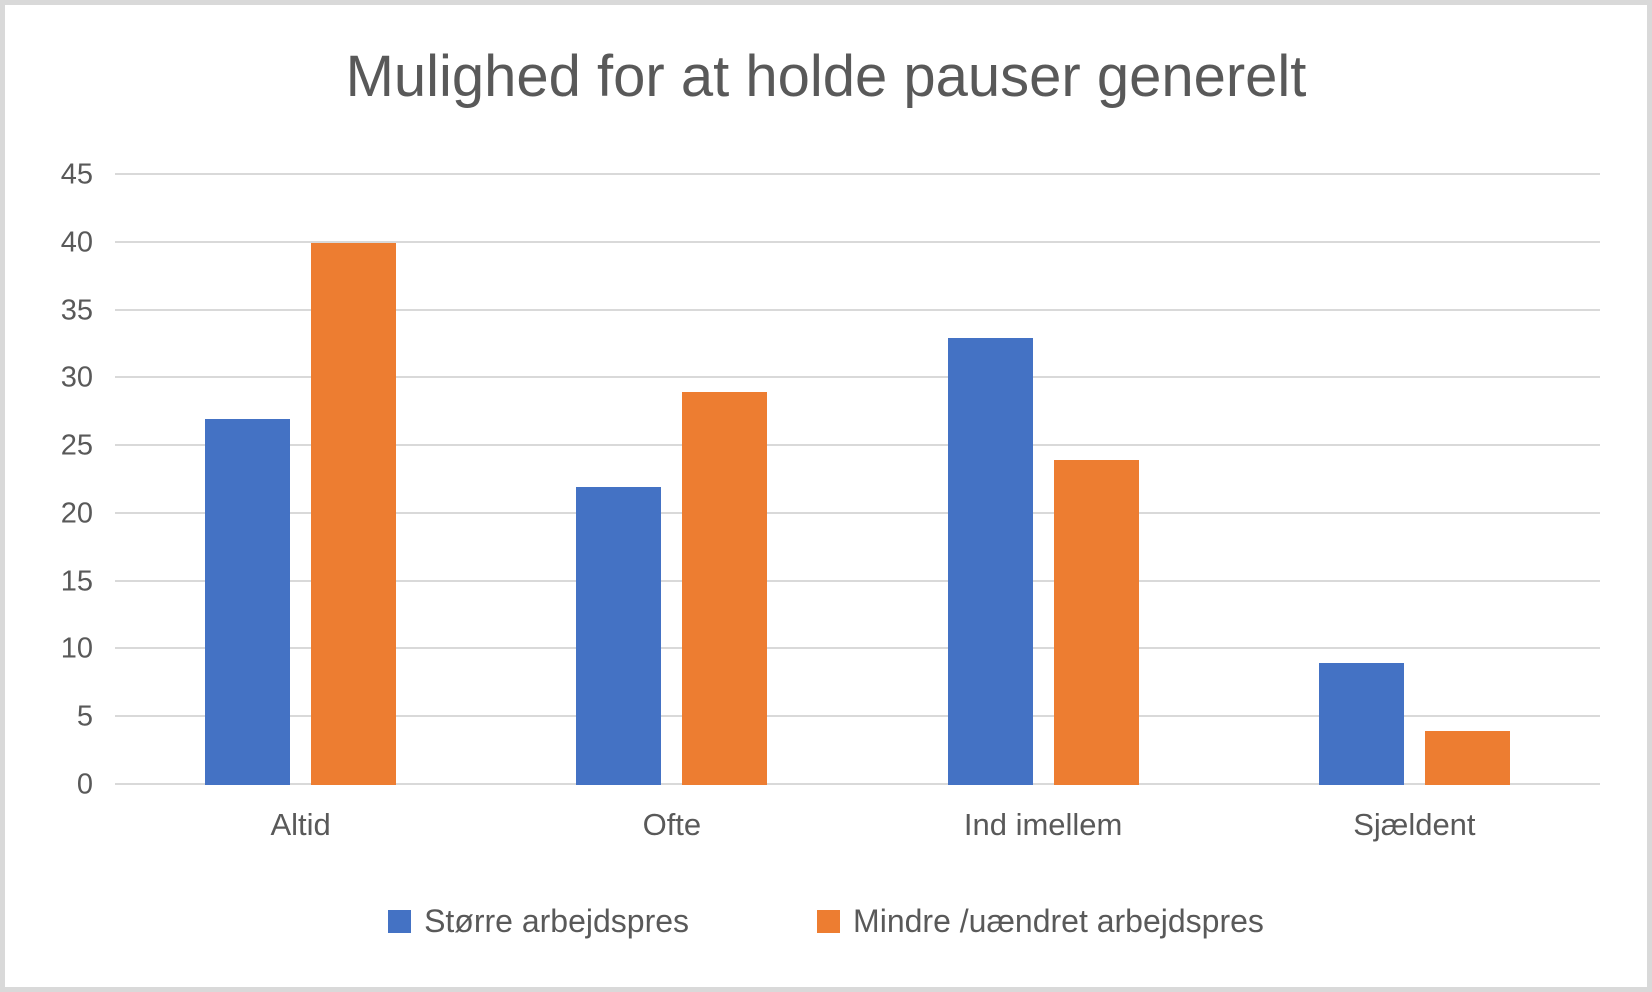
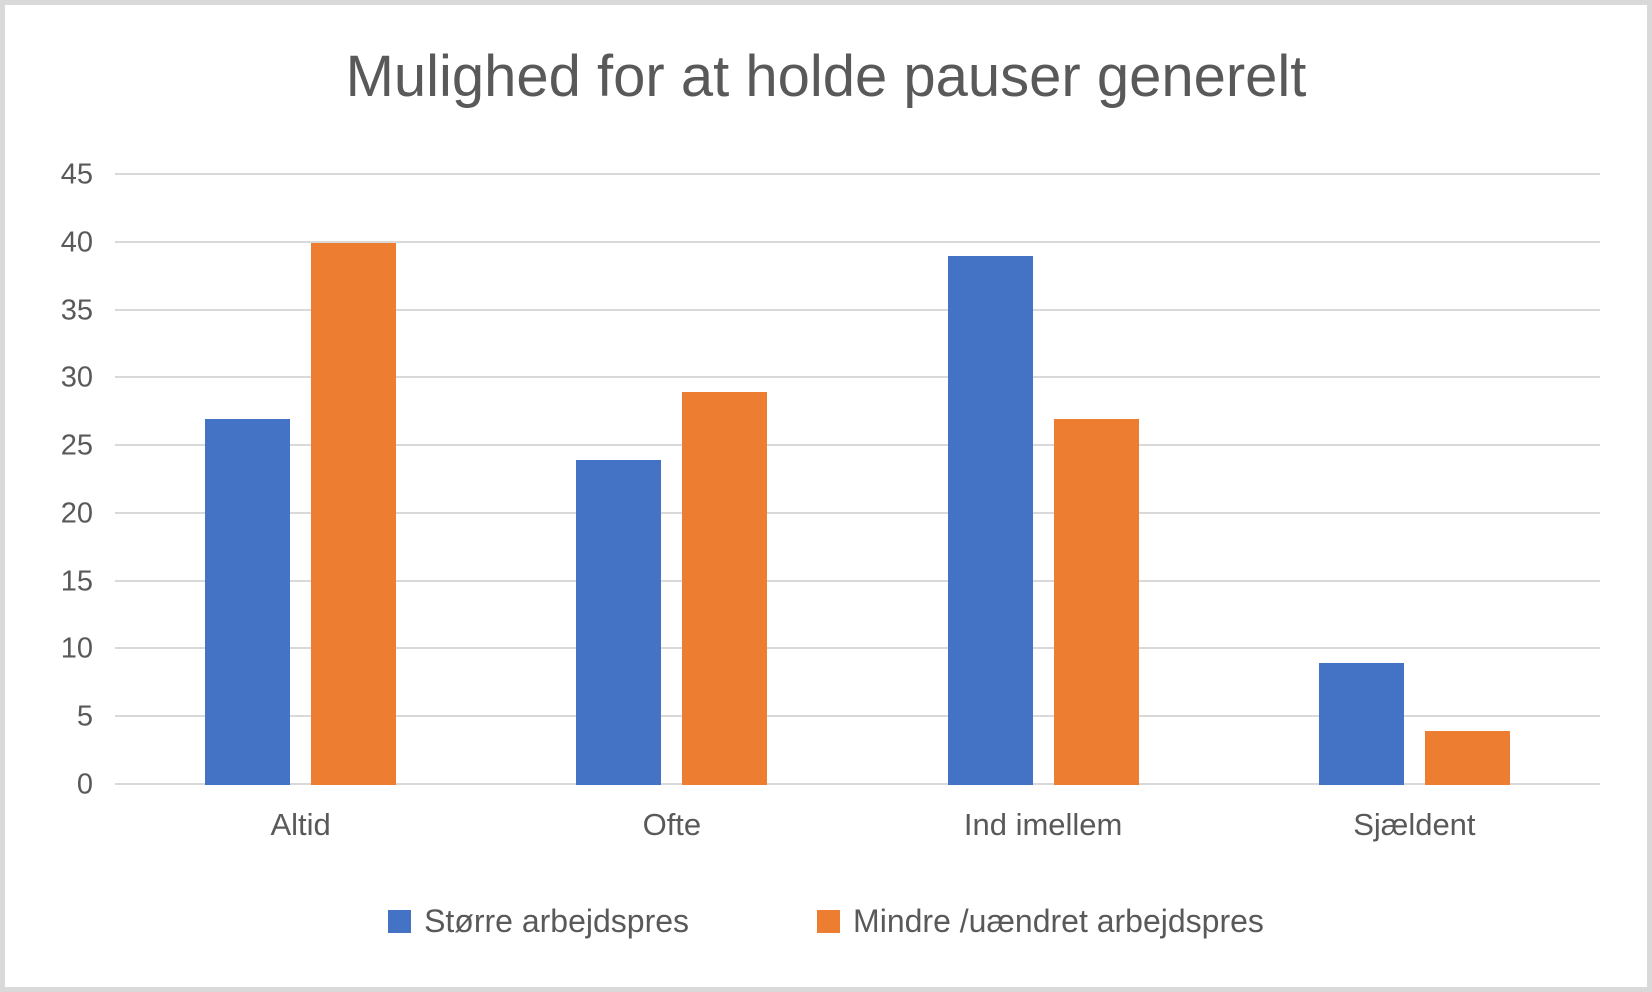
Større arbejdspres/Ofte: 22 -> 24
Større arbejdspres/Ind imellem: 33 -> 39
Mindre /uændret arbejdspres/Ind imellem: 24 -> 27
